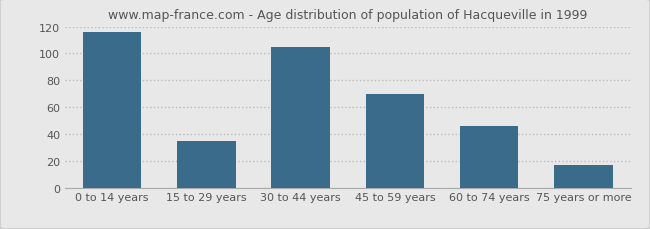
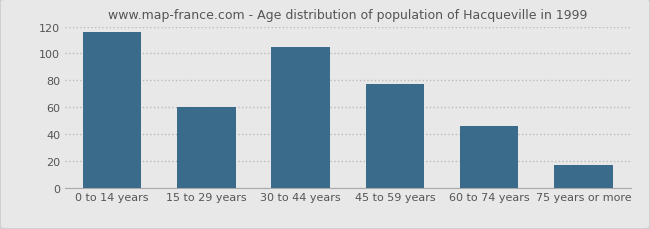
15 to 29 years: 35 -> 60
45 to 59 years: 70 -> 77
